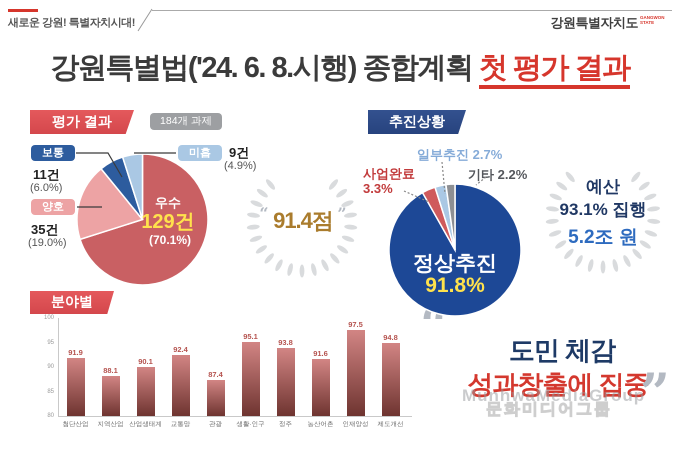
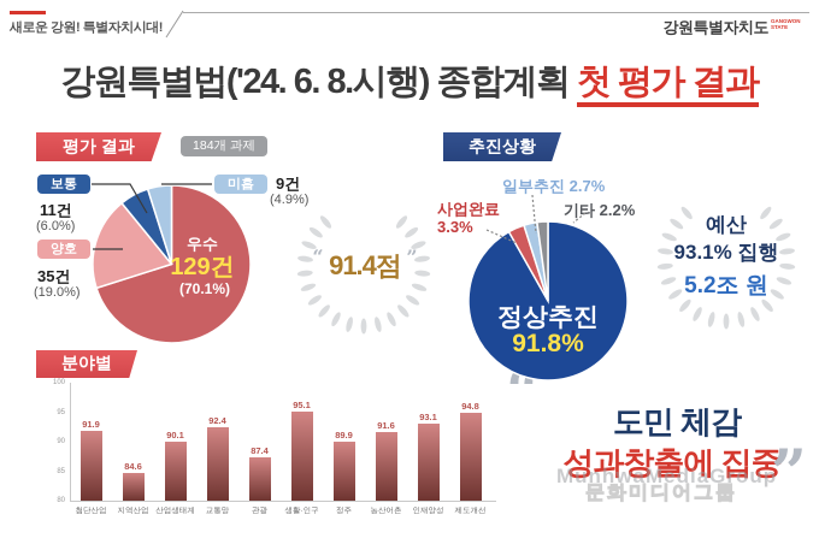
분야별/지역산업: 88.1 -> 84.6
분야별/정주: 93.8 -> 89.9
분야별/인재양성: 97.5 -> 93.1
